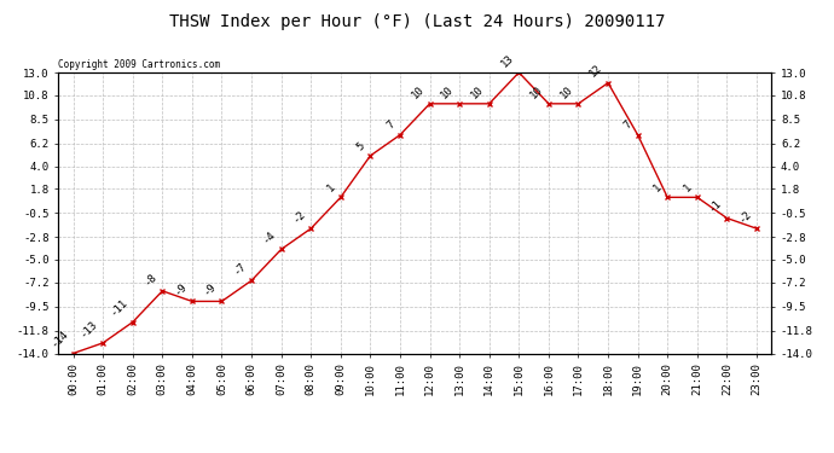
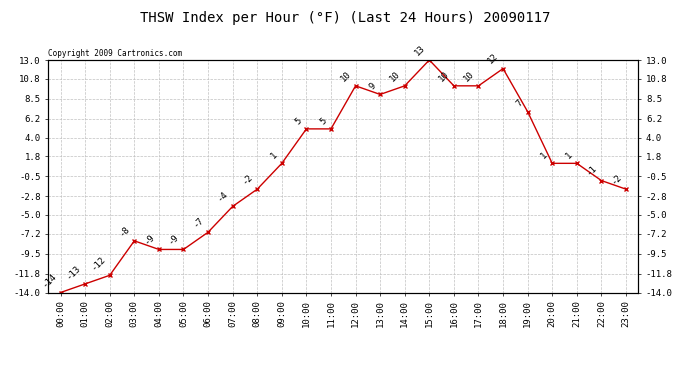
02:00: -11 -> -12
11:00: 7 -> 5
13:00: 10 -> 9
